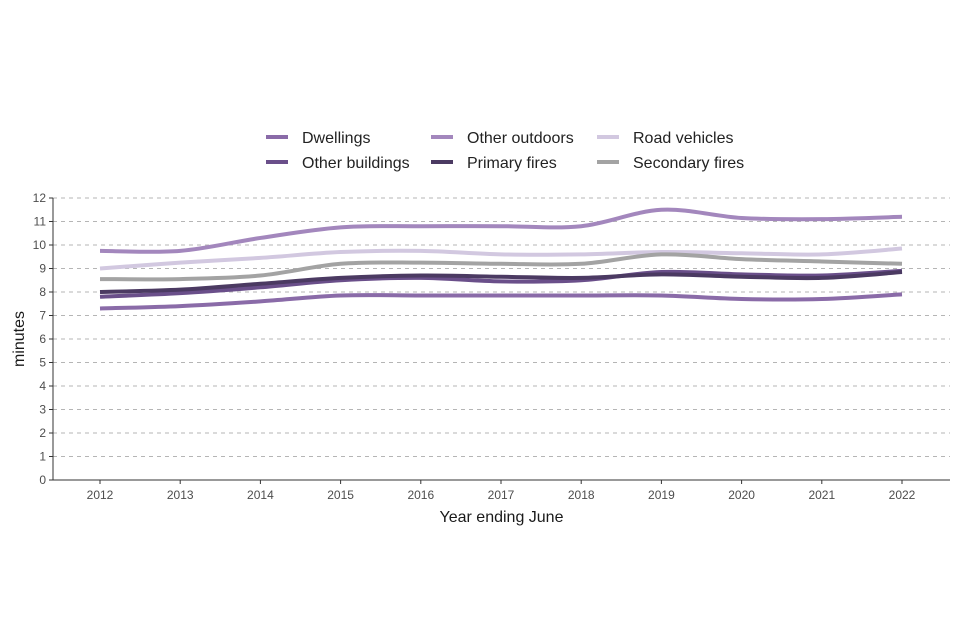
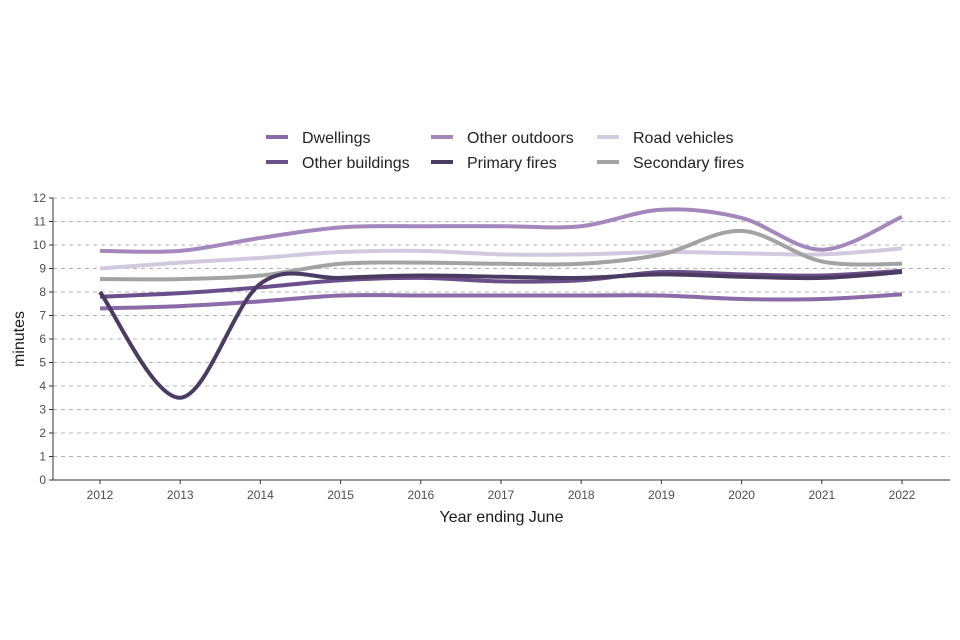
Primary fires/2013: 8.1 -> 3.5
Secondary fires/2020: 9.4 -> 10.6
Other outdoors/2021: 11.1 -> 9.8
